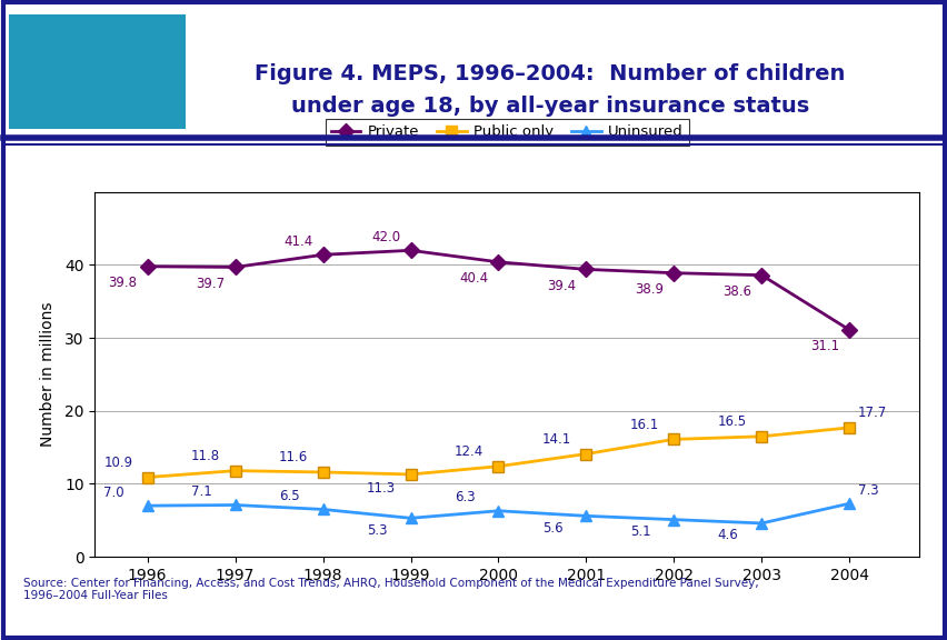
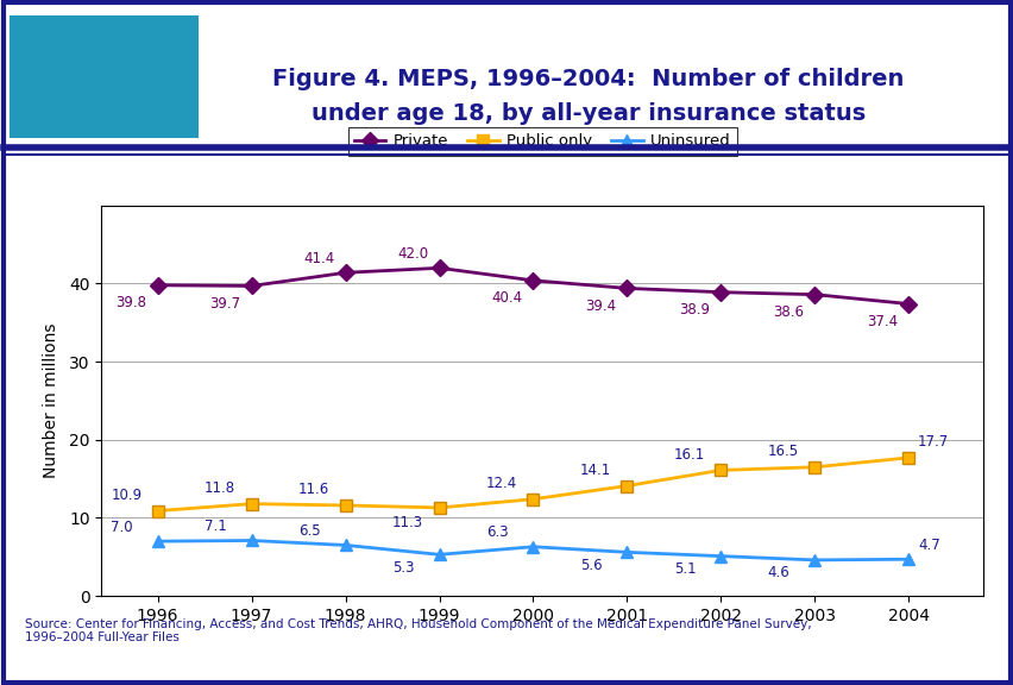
Private/2004: 31.1 -> 37.4
Uninsured/2004: 7.3 -> 4.7
